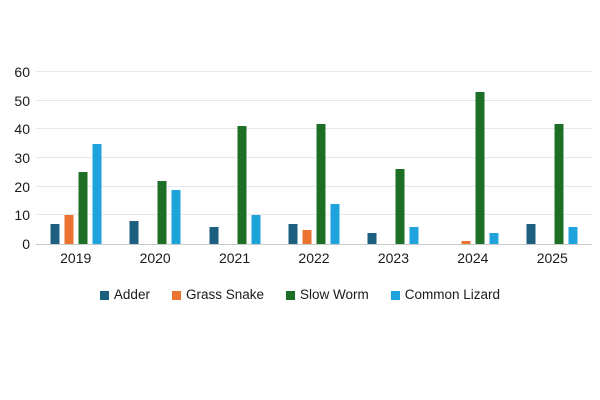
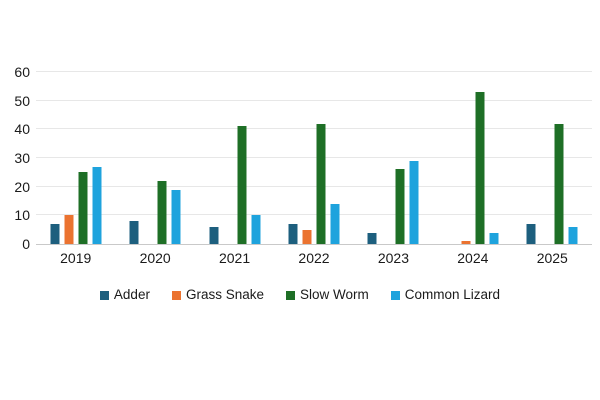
Common Lizard/2019: 35 -> 27
Common Lizard/2023: 6 -> 29
